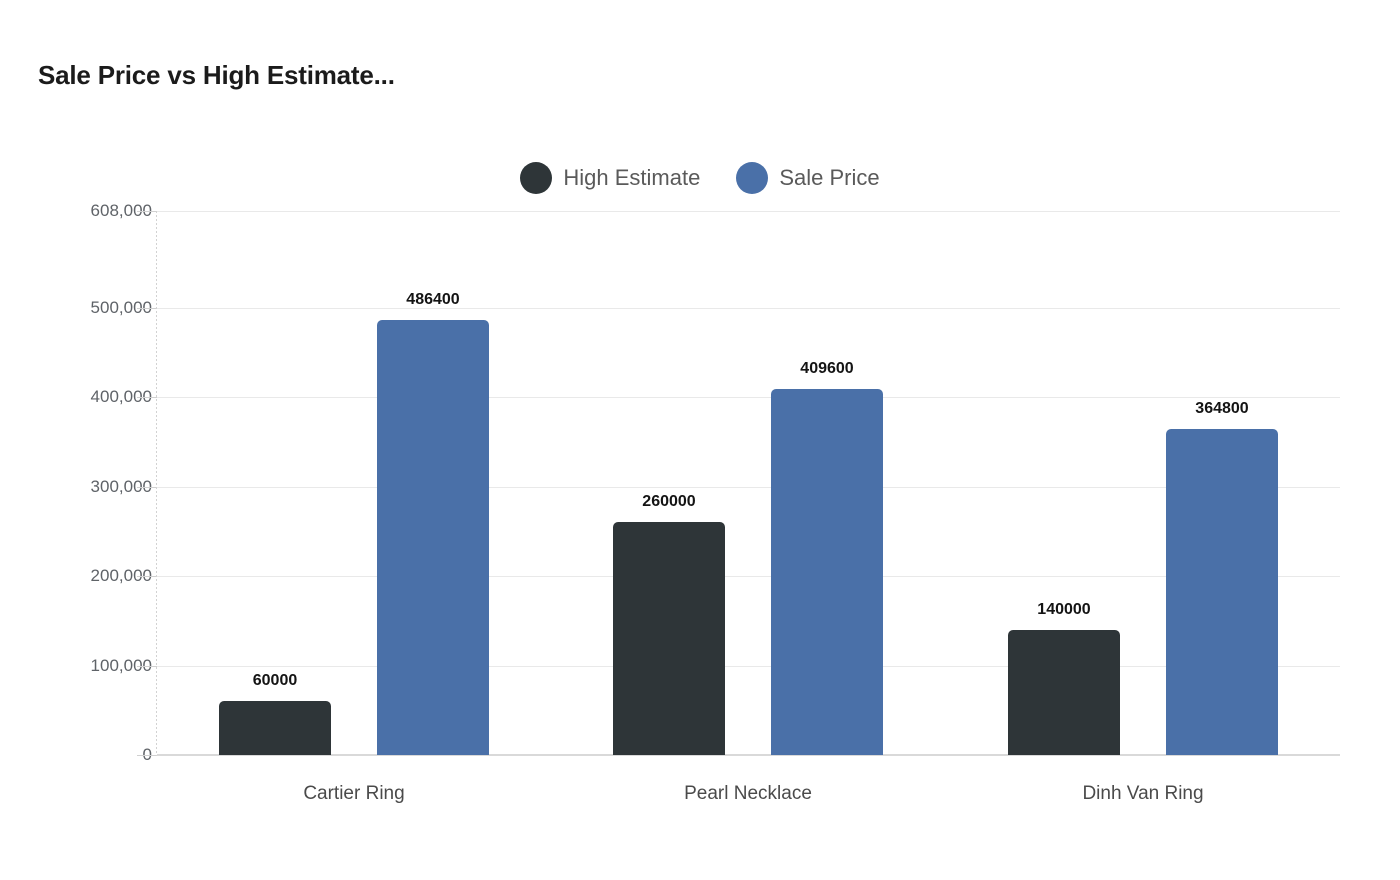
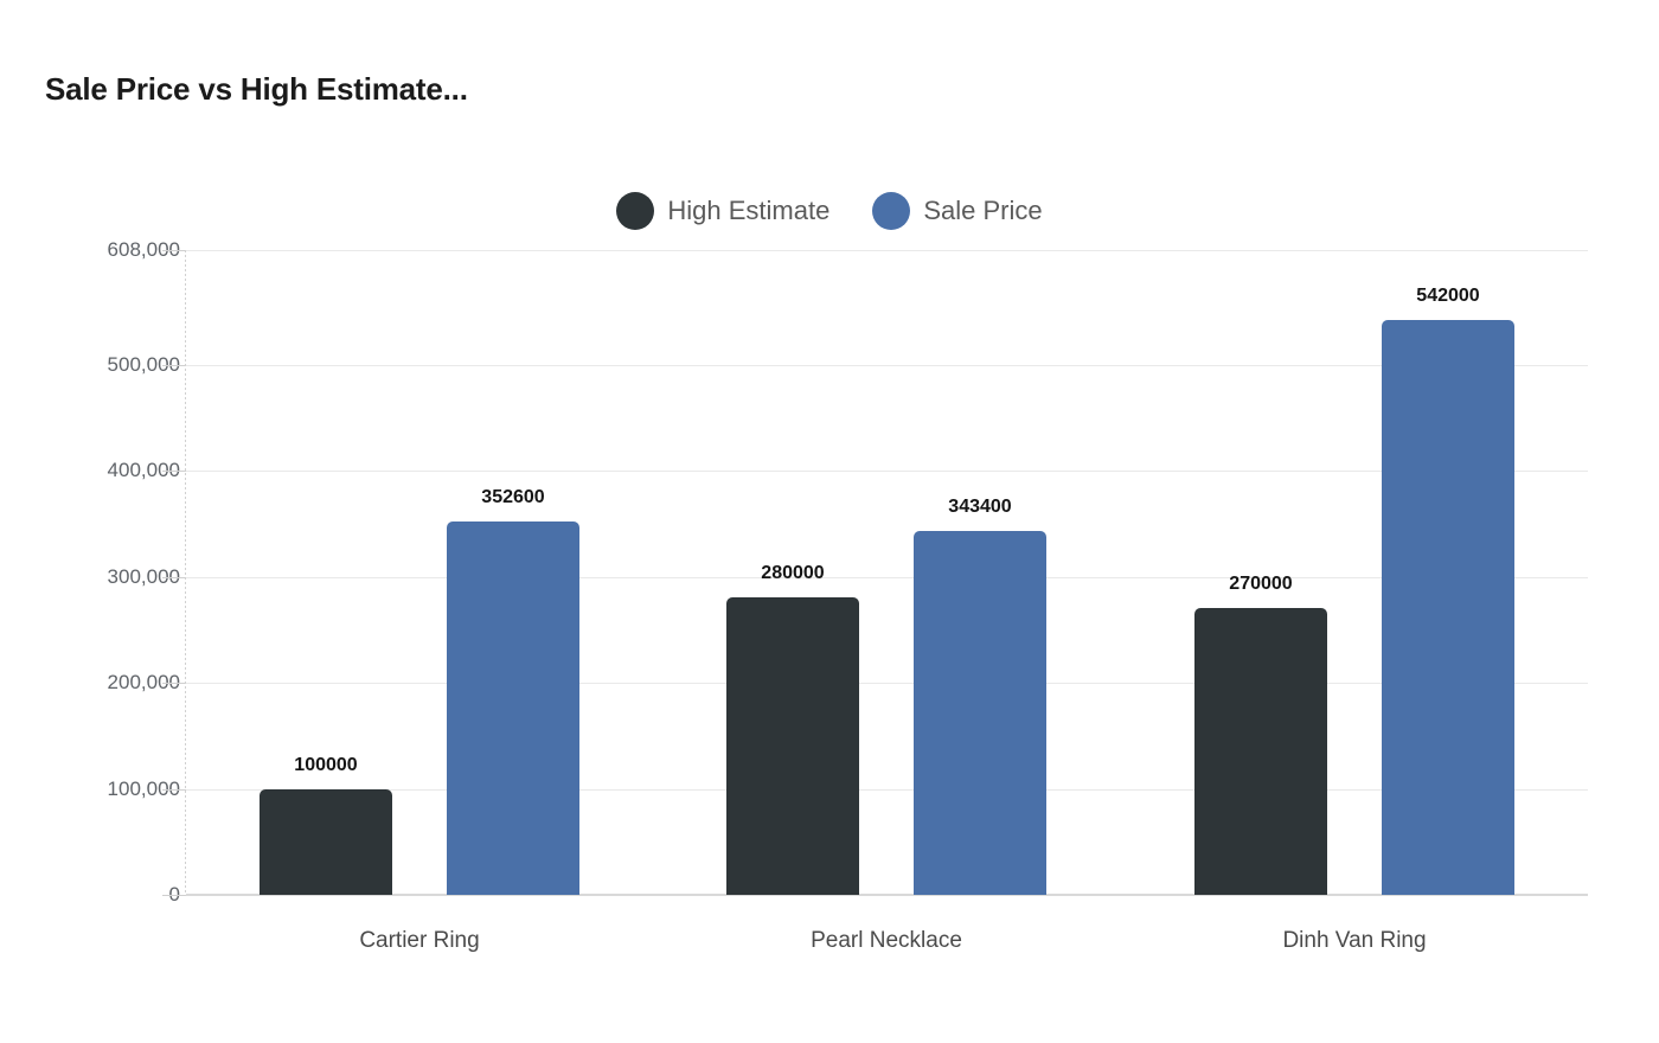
High Estimate/Cartier Ring: 60000 -> 100000
Sale Price/Cartier Ring: 486400 -> 352600
High Estimate/Pearl Necklace: 260000 -> 280000
Sale Price/Pearl Necklace: 409600 -> 343400
High Estimate/Dinh Van Ring: 140000 -> 270000
Sale Price/Dinh Van Ring: 364800 -> 542000
